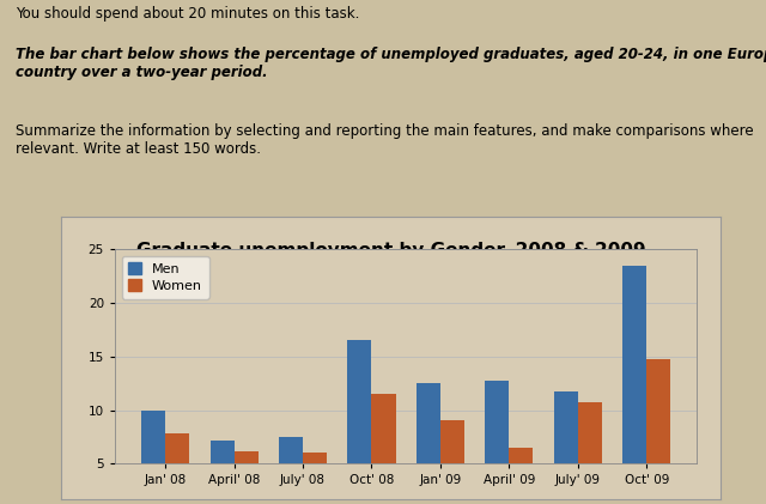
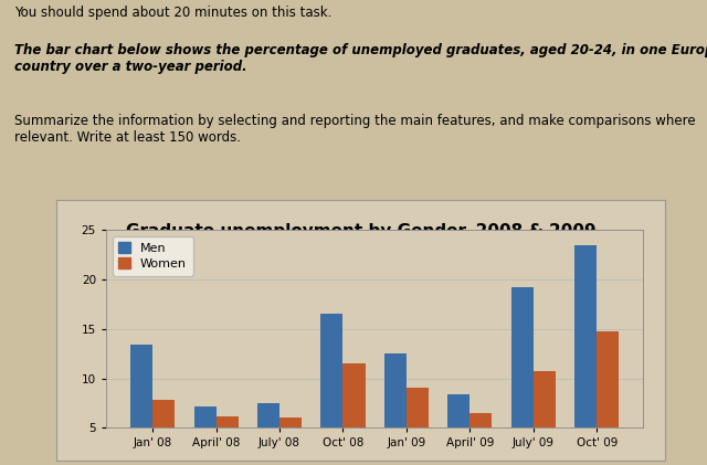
Men/Jan' 08: 10.0 -> 13.4
Men/April' 09: 12.7 -> 8.4
Men/July' 09: 11.7 -> 19.2
